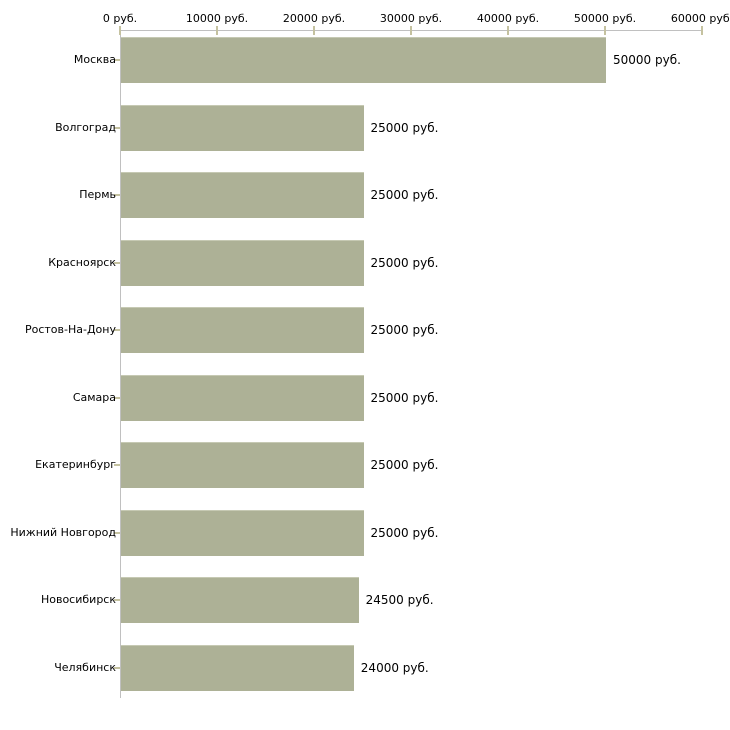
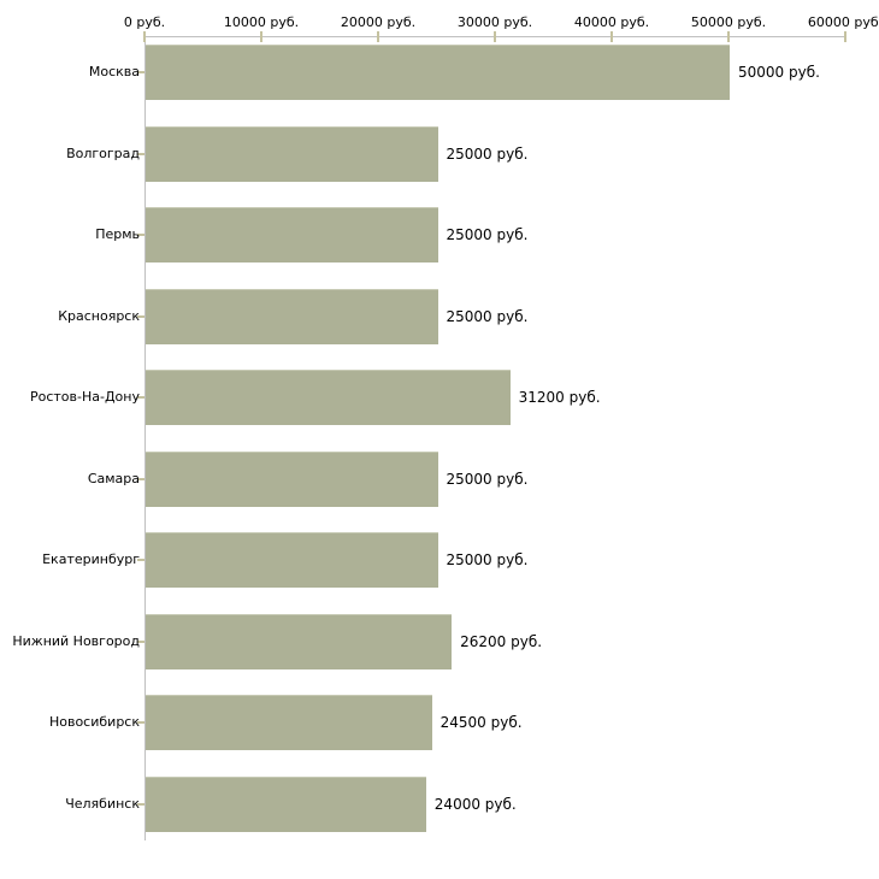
Ростов-На-Дону: 25000 -> 31200
Нижний Новгород: 25000 -> 26200
